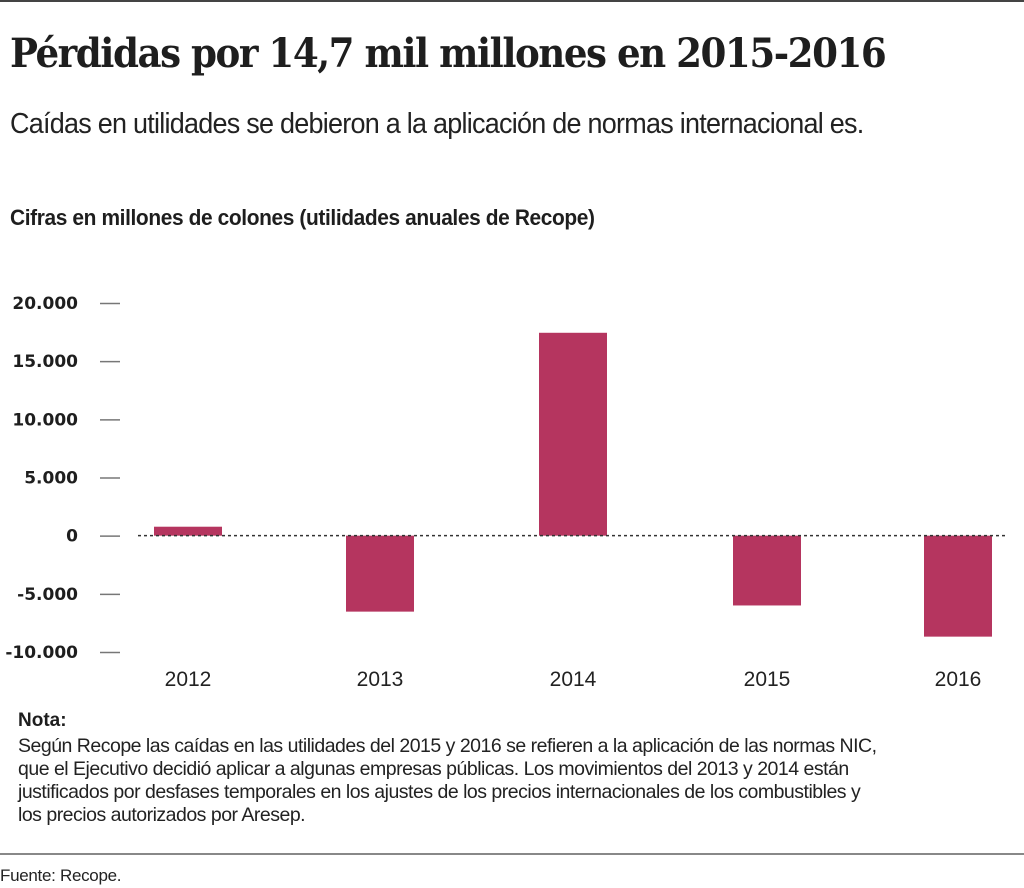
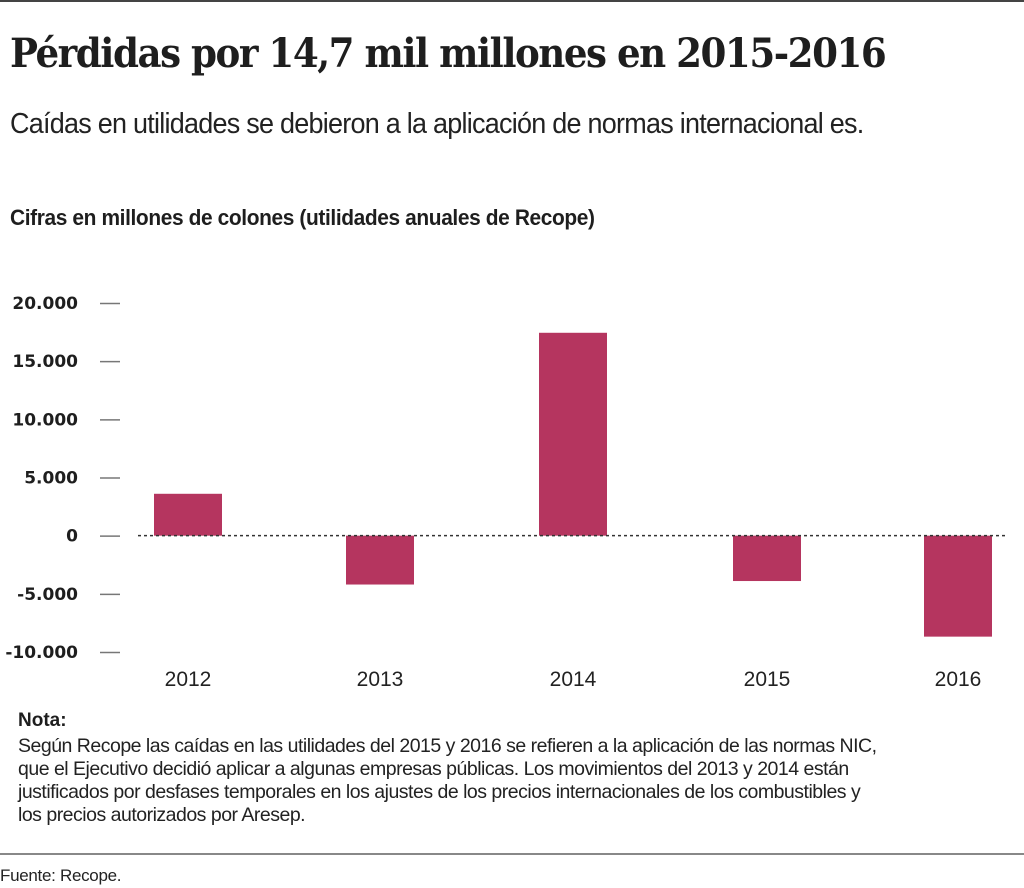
2012: 800 -> 3600
2013: -6500 -> -4200
2015: -6000 -> -3900
